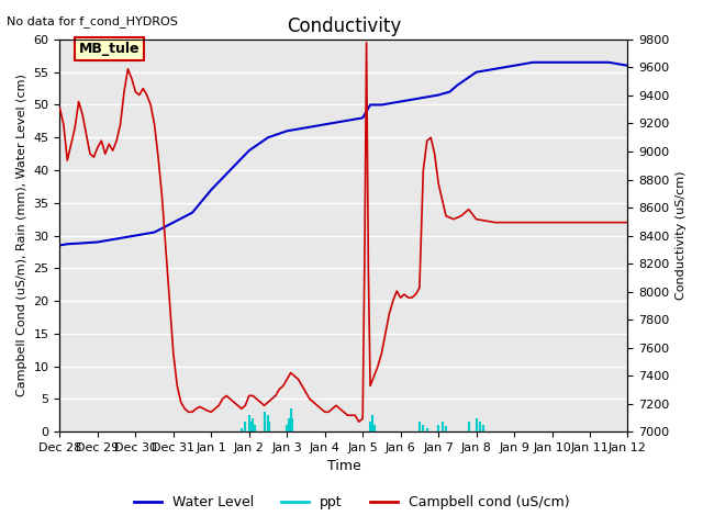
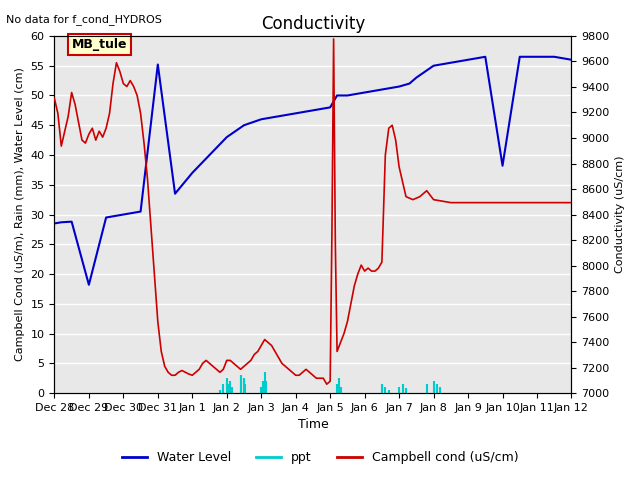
Water Level/Dec 29: 29.0 -> 18.2
Water Level/Dec 31: 32.0 -> 55.2
Water Level/Jan 10: 56.5 -> 38.2
